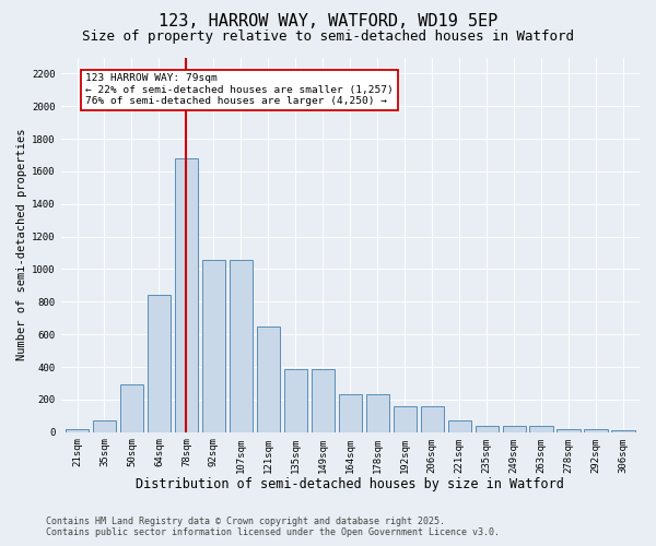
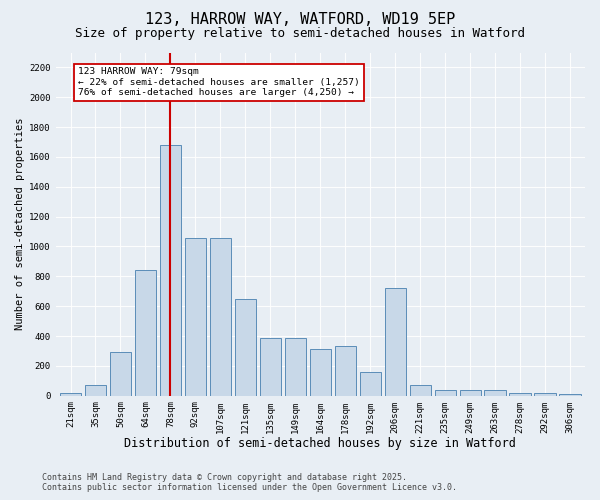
164sqm: 230 -> 310
178sqm: 230 -> 330
206sqm: 160 -> 720
